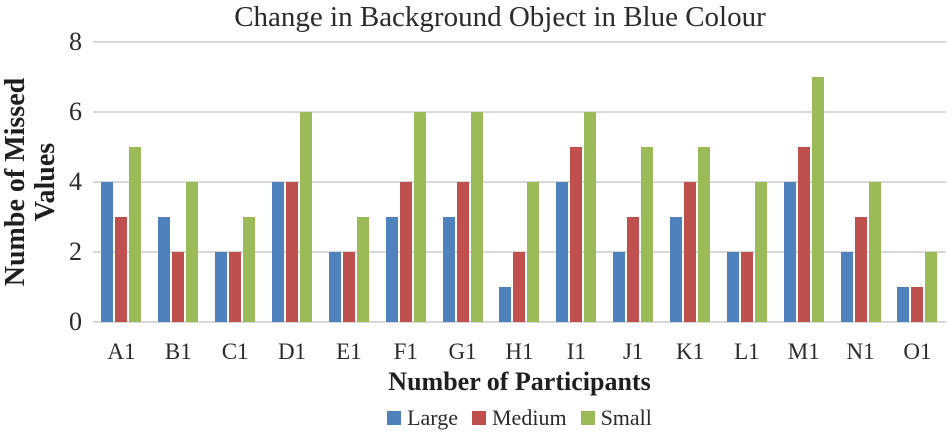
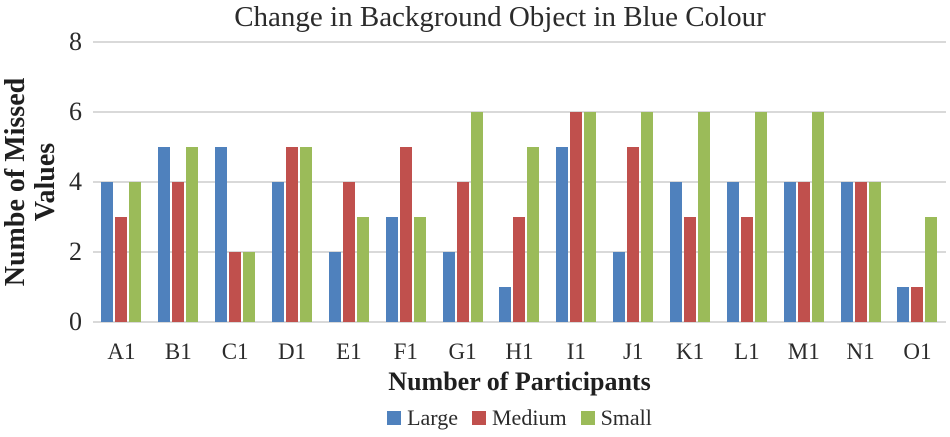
Small/A1: 5 -> 4
Large/B1: 3 -> 5
Medium/B1: 2 -> 4
Small/B1: 4 -> 5
Large/C1: 2 -> 5
Small/C1: 3 -> 2
Medium/D1: 4 -> 5
Small/D1: 6 -> 5
Medium/E1: 2 -> 4
Medium/F1: 4 -> 5
Small/F1: 6 -> 3
Large/G1: 3 -> 2
Medium/H1: 2 -> 3
Small/H1: 4 -> 5
Large/I1: 4 -> 5
Medium/I1: 5 -> 6
Medium/J1: 3 -> 5
Small/J1: 5 -> 6
Large/K1: 3 -> 4
Medium/K1: 4 -> 3
Small/K1: 5 -> 6
Large/L1: 2 -> 4
Medium/L1: 2 -> 3
Small/L1: 4 -> 6
Medium/M1: 5 -> 4
Small/M1: 7 -> 6
Large/N1: 2 -> 4
Medium/N1: 3 -> 4
Small/O1: 2 -> 3
